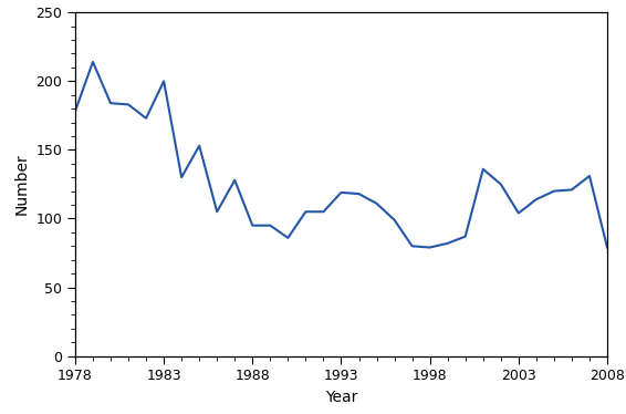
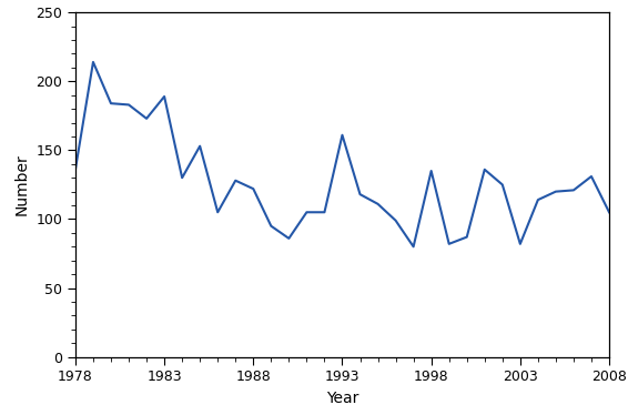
1978: 178 -> 136
1983: 200 -> 189
1988: 95 -> 122
1993: 119 -> 161
1998: 79 -> 135
2003: 104 -> 82
2008: 79 -> 105
